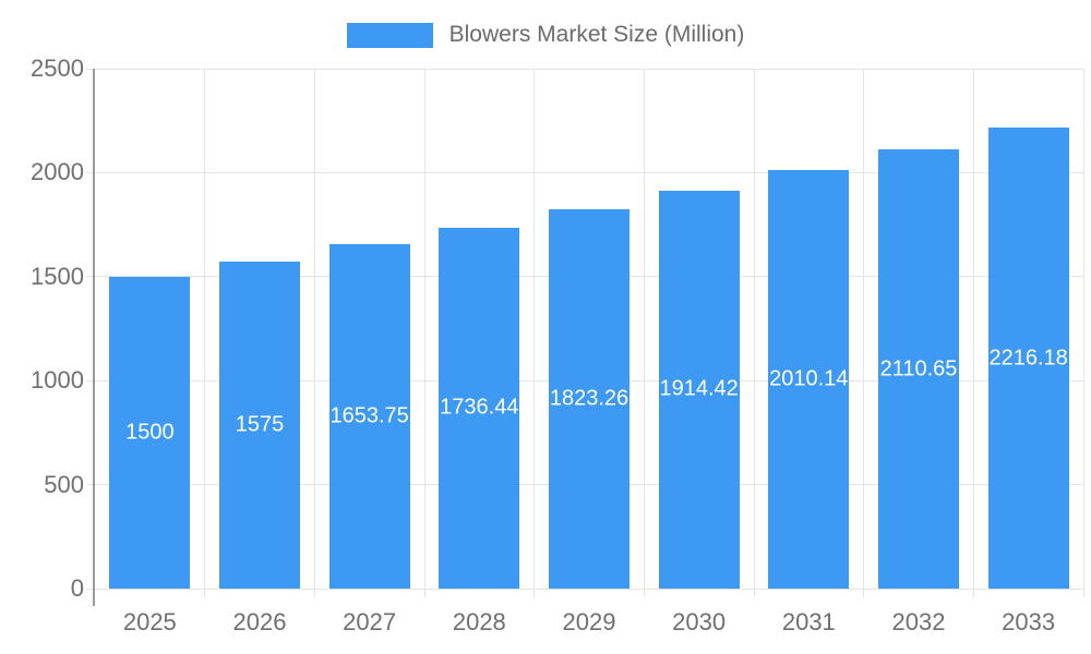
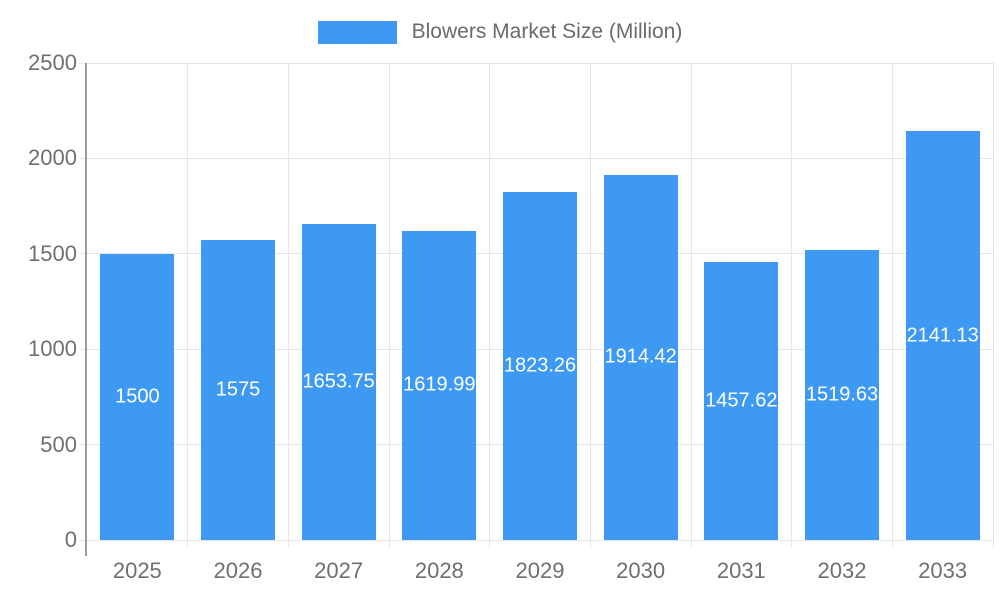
2028: 1736.44 -> 1619.99
2031: 2010.14 -> 1457.62
2032: 2110.65 -> 1519.63
2033: 2216.18 -> 2141.13
